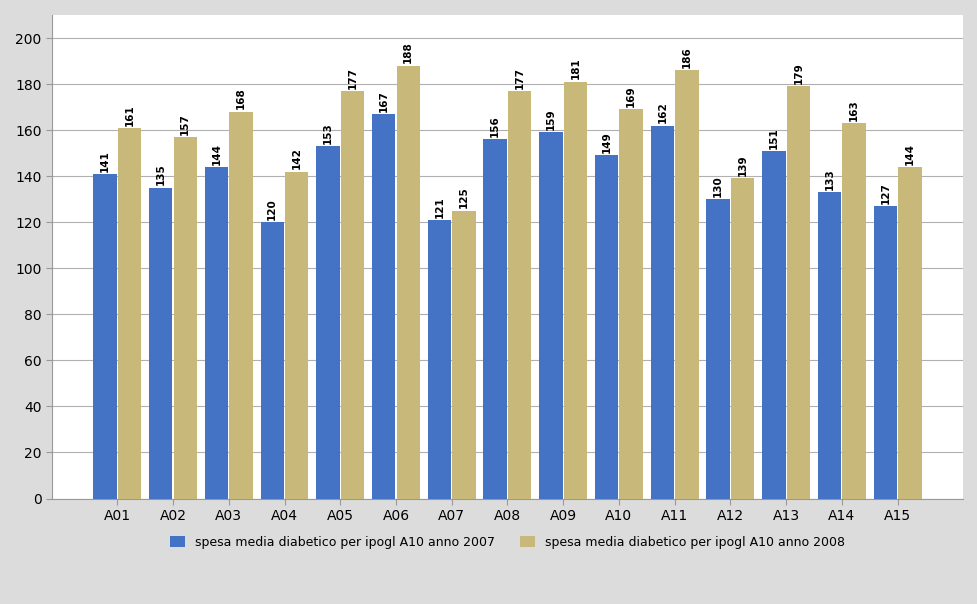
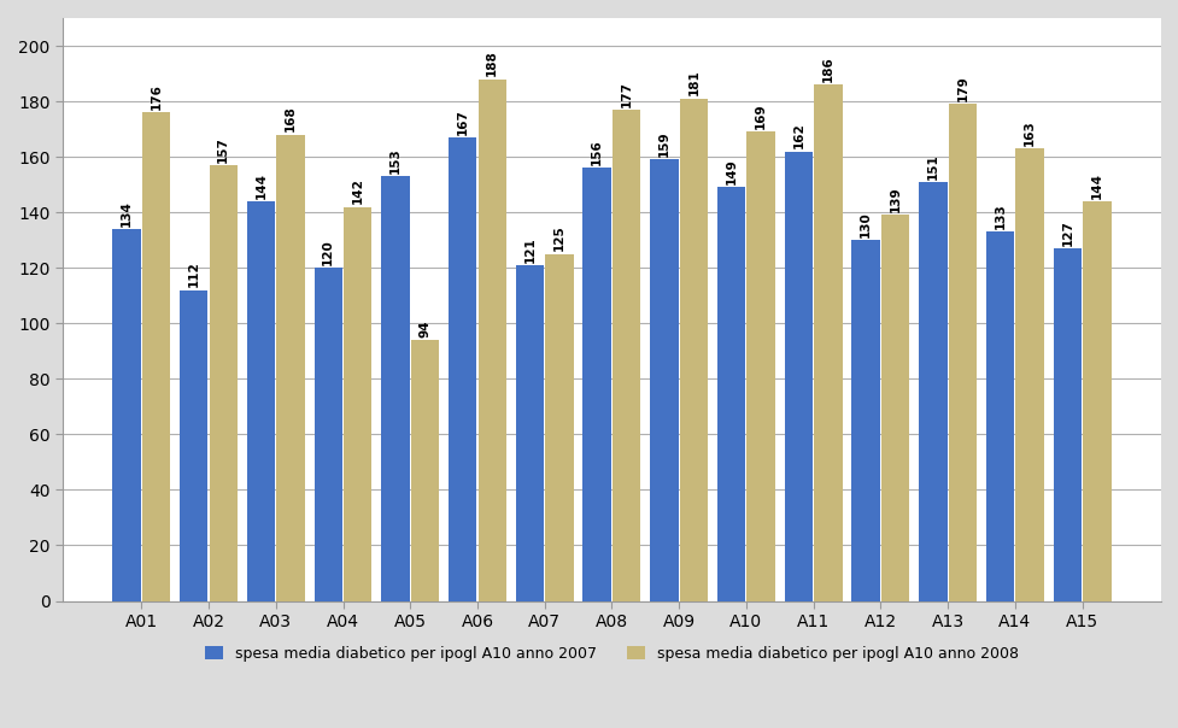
spesa media diabetico per ipogl A10 anno 2007/A01: 141 -> 134
spesa media diabetico per ipogl A10 anno 2008/A01: 161 -> 176
spesa media diabetico per ipogl A10 anno 2007/A02: 135 -> 112
spesa media diabetico per ipogl A10 anno 2008/A05: 177 -> 94
